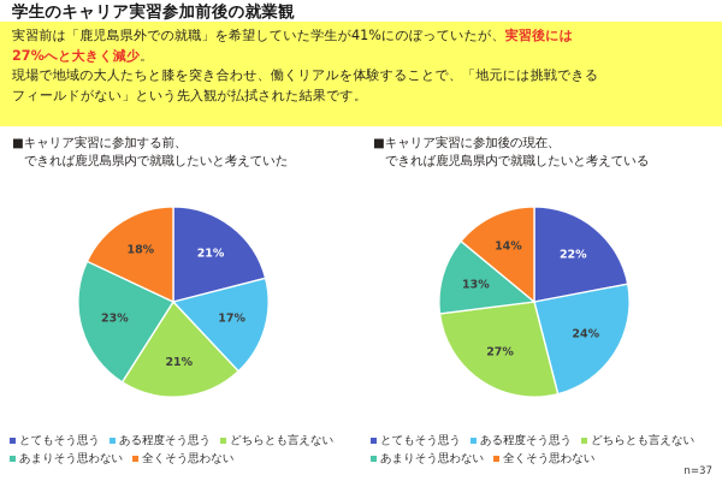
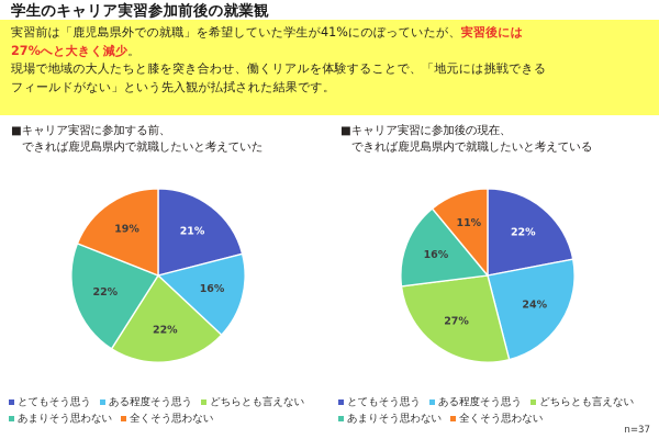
■キャリア実習に参加する前、できれば鹿児島県内で就職したいと考えていた/ある程度そう思う: 17% -> 16%
■キャリア実習に参加する前、できれば鹿児島県内で就職したいと考えていた/どちらとも言えない: 21% -> 22%
■キャリア実習に参加する前、できれば鹿児島県内で就職したいと考えていた/あまりそう思わない: 23% -> 22%
■キャリア実習に参加する前、できれば鹿児島県内で就職したいと考えていた/全くそう思わない: 18% -> 19%
■キャリア実習に参加後の現在、できれば鹿児島県内で就職したいと考えている/あまりそう思わない: 13% -> 16%
■キャリア実習に参加後の現在、できれば鹿児島県内で就職したいと考えている/全くそう思わない: 14% -> 11%
